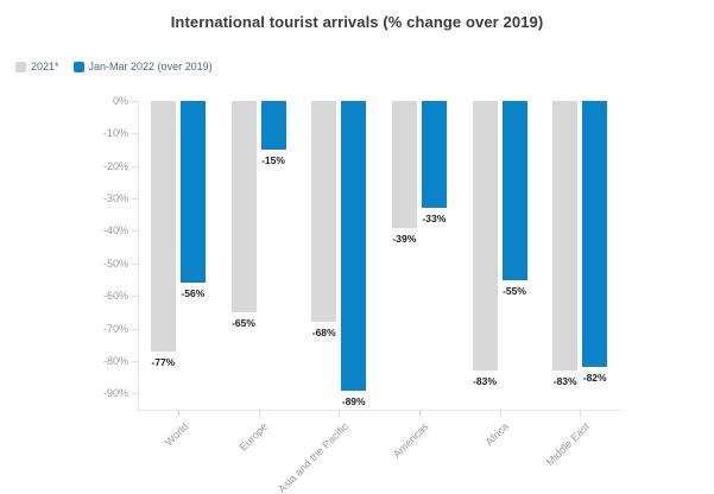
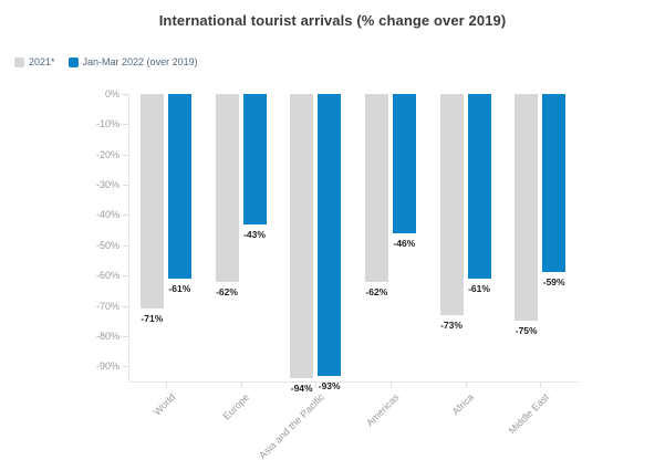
2021*/World: -77% -> -71%
Jan-Mar 2022 (over 2019)/World: -56% -> -61%
2021*/Europe: -65% -> -62%
Jan-Mar 2022 (over 2019)/Europe: -15% -> -43%
2021*/Asia and the Pacific: -68% -> -94%
Jan-Mar 2022 (over 2019)/Asia and the Pacific: -89% -> -93%
2021*/Americas: -39% -> -62%
Jan-Mar 2022 (over 2019)/Americas: -33% -> -46%
2021*/Africa: -83% -> -73%
Jan-Mar 2022 (over 2019)/Africa: -55% -> -61%
2021*/Middle East: -83% -> -75%
Jan-Mar 2022 (over 2019)/Middle East: -82% -> -59%
